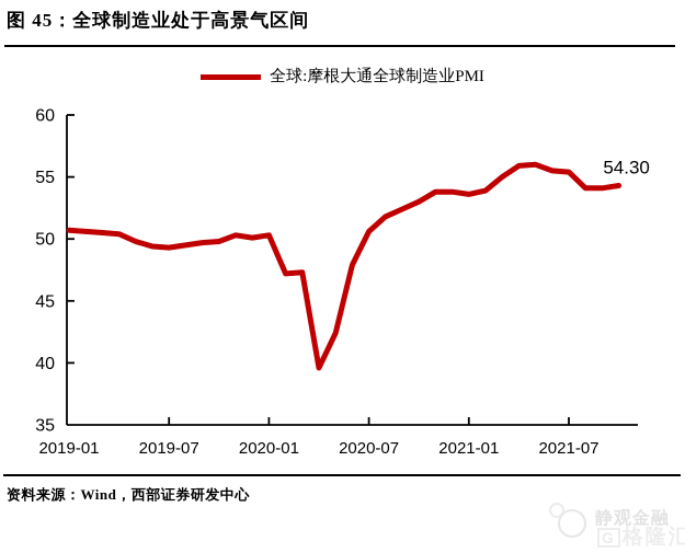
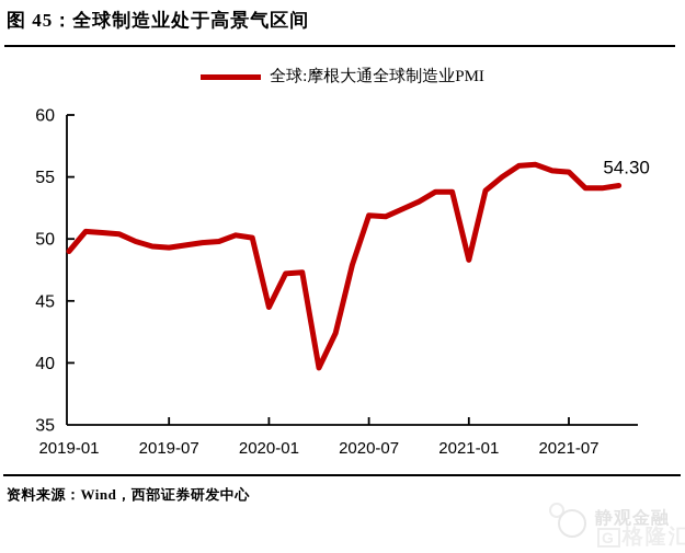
2019-01: 50.7 -> 49.0
2020-01: 50.3 -> 44.5
2020-07: 50.6 -> 51.9
2021-01: 53.6 -> 48.3
